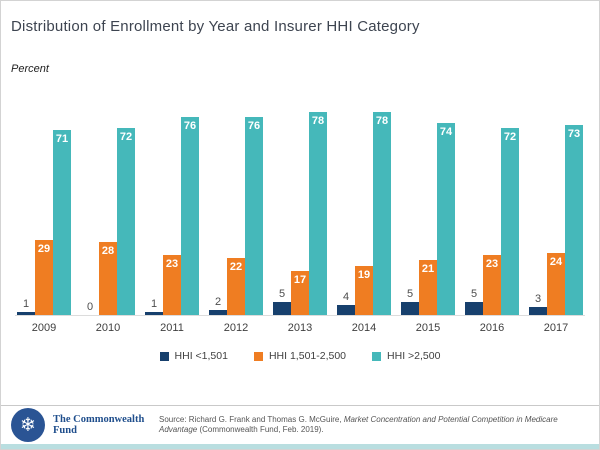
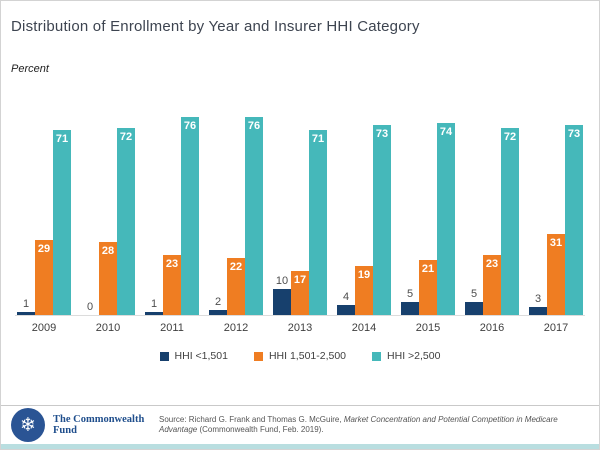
HHI <1,501/2013: 5 -> 10
HHI >2,500/2013: 78 -> 71
HHI >2,500/2014: 78 -> 73
HHI 1,501-2,500/2017: 24 -> 31
